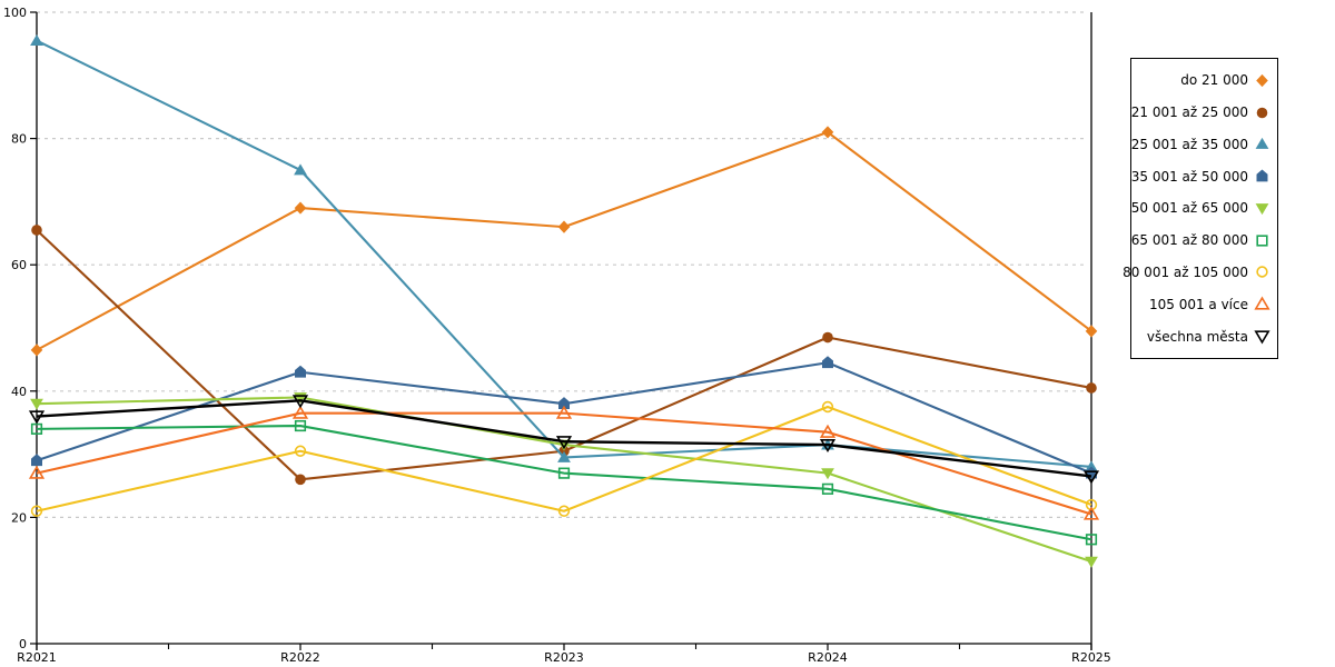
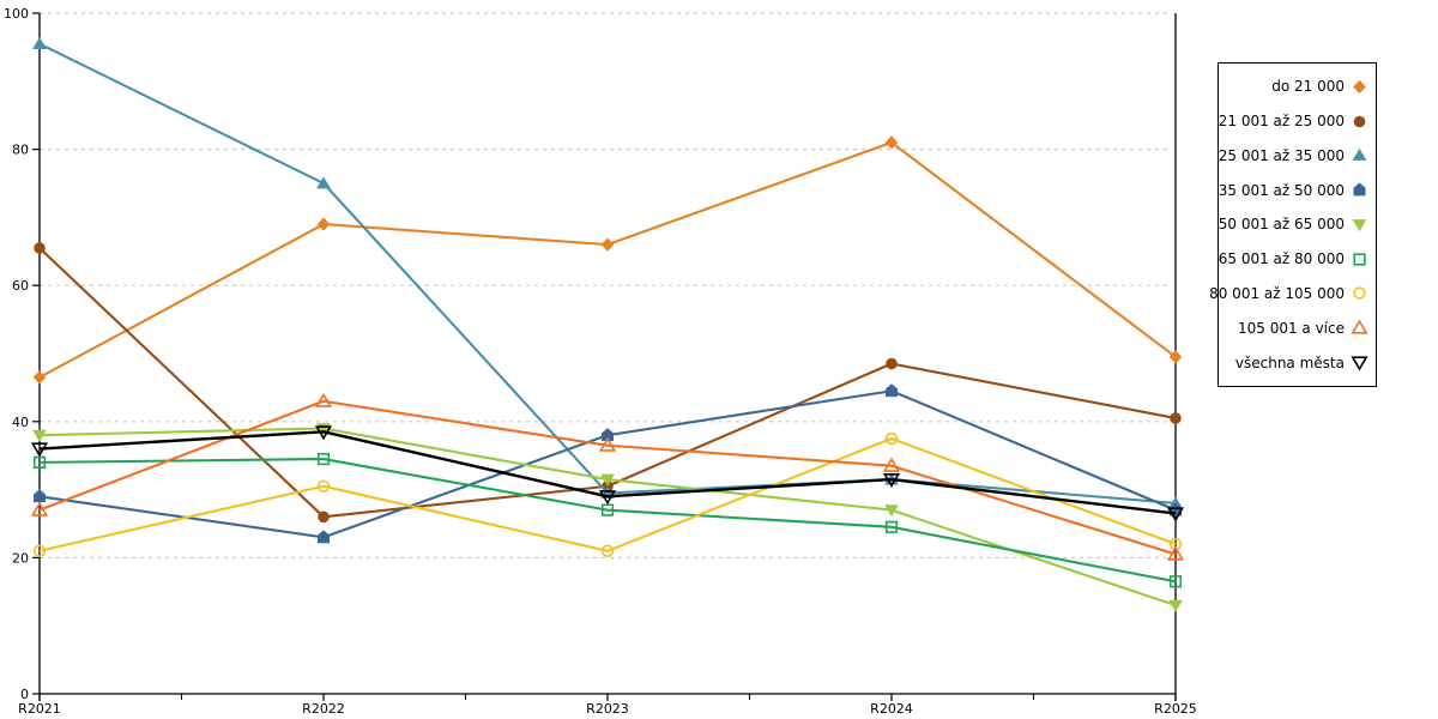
35 001 až 50 000/R2022: 43 -> 23
105 001 a více/R2022: 36 -> 43
všechna města/R2023: 32 -> 29
